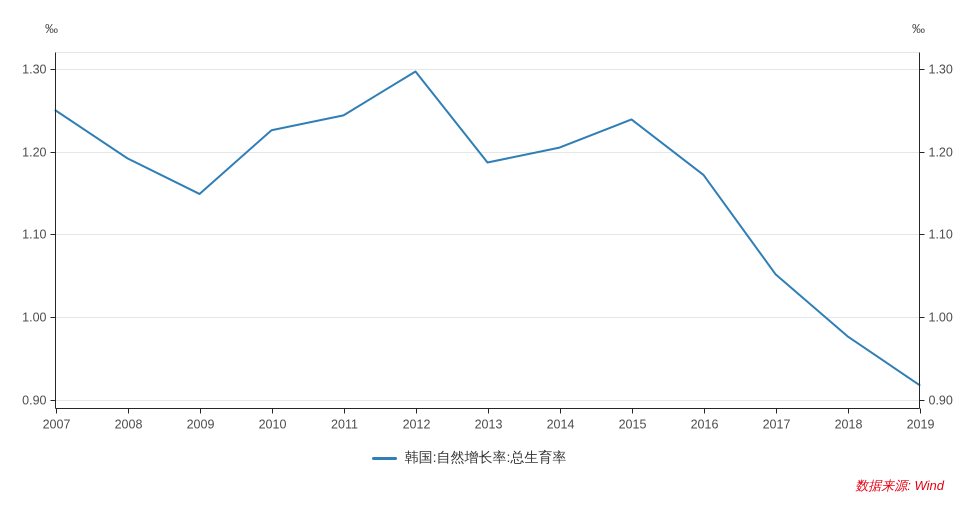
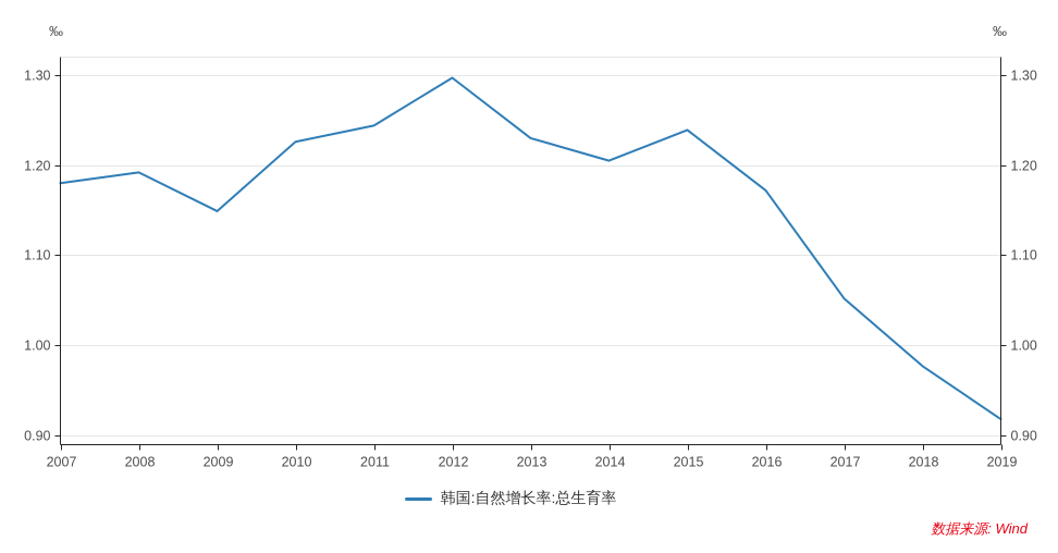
2007: 1.25 -> 1.18
2013: 1.19 -> 1.23
